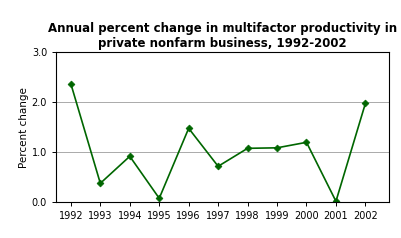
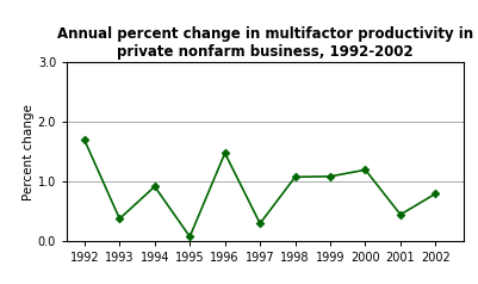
1992: 2.37 -> 1.70
1997: 0.72 -> 0.30
2001: 0.02 -> 0.45
2002: 1.98 -> 0.80
